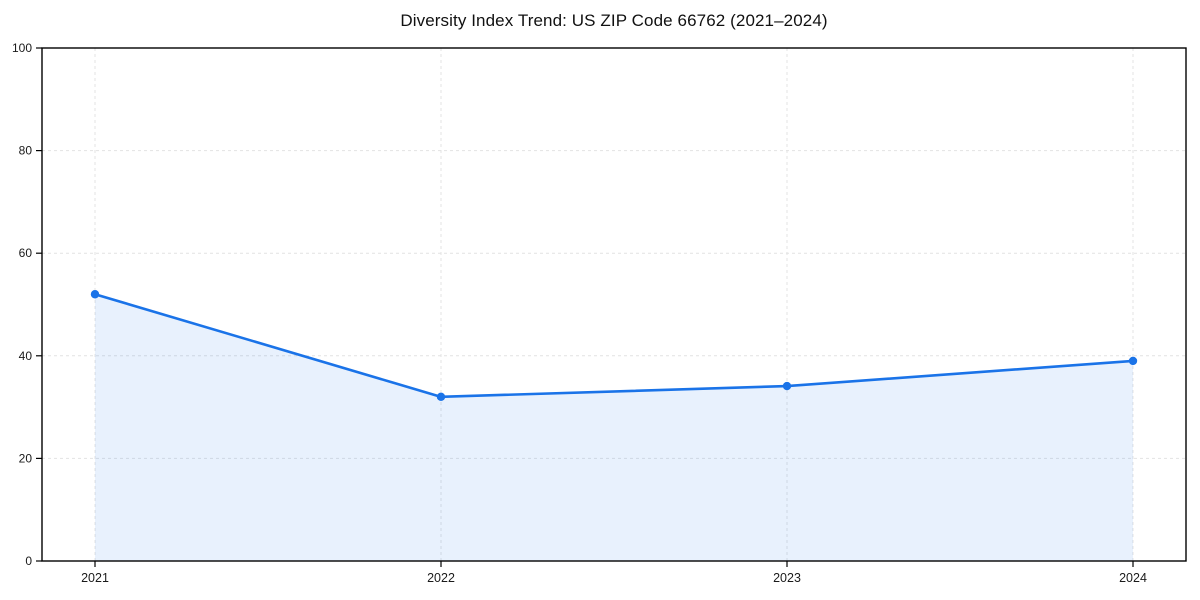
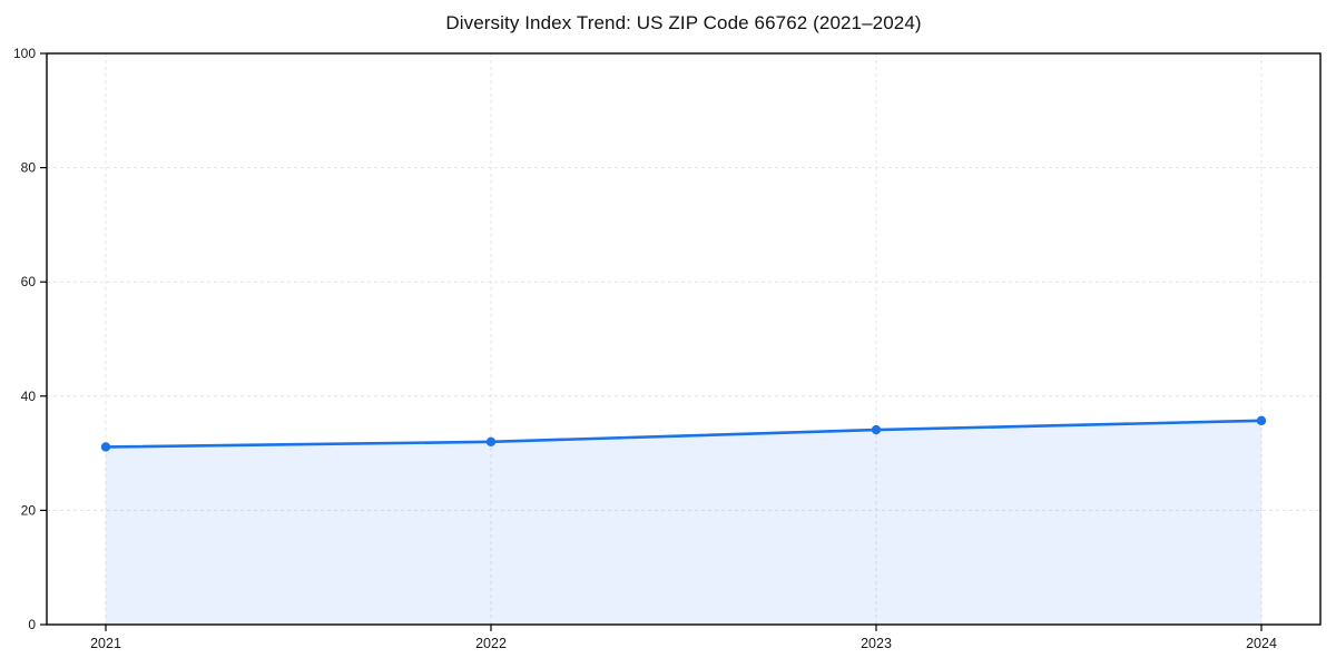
2021: 52 -> 31
2024: 39 -> 36
